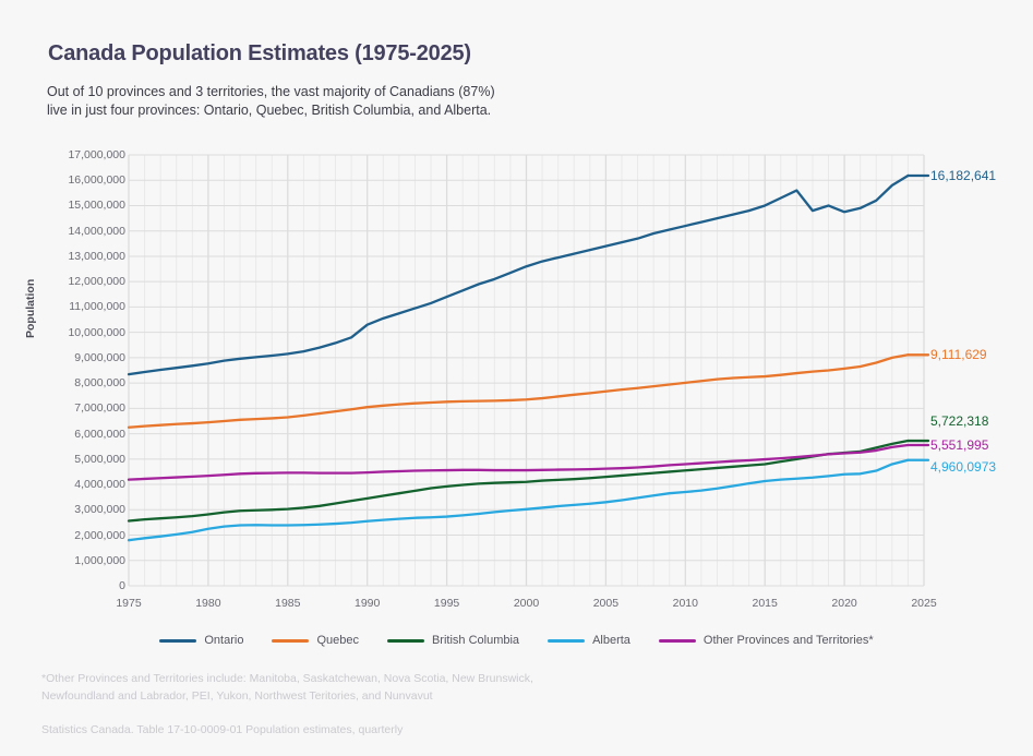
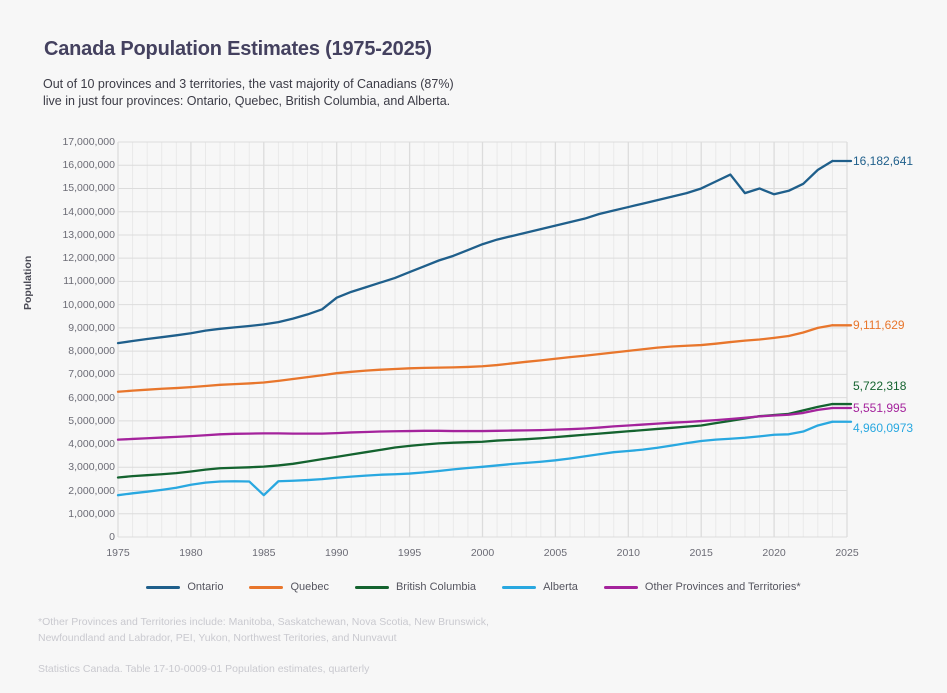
Alberta/1985: 2400000 -> 1800000
